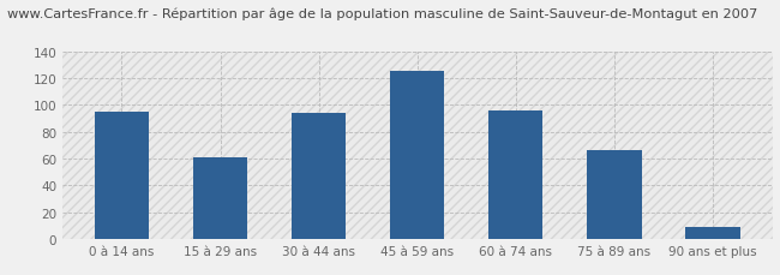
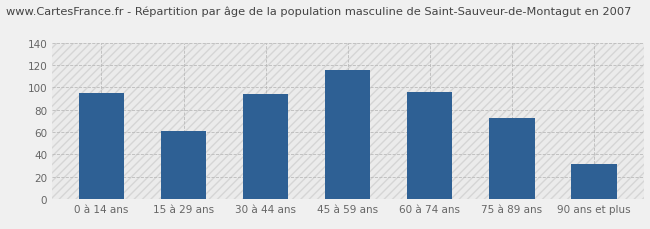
45 à 59 ans: 125 -> 116
75 à 89 ans: 66 -> 73
90 ans et plus: 9 -> 31
